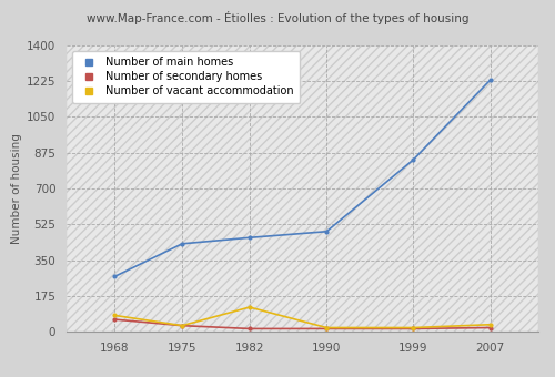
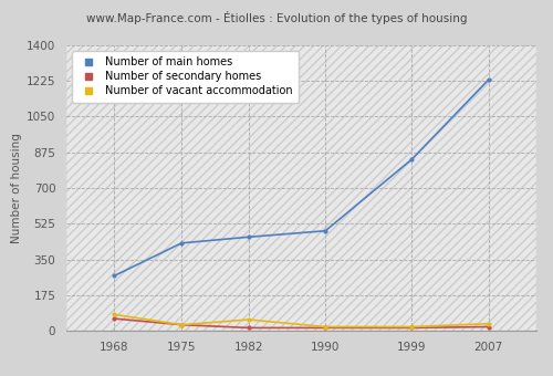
Number of vacant accommodation/1982: 120 -> 60
